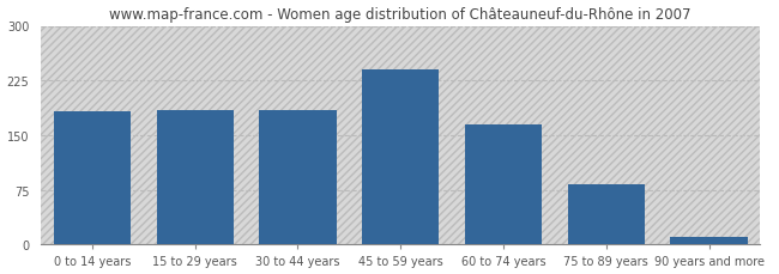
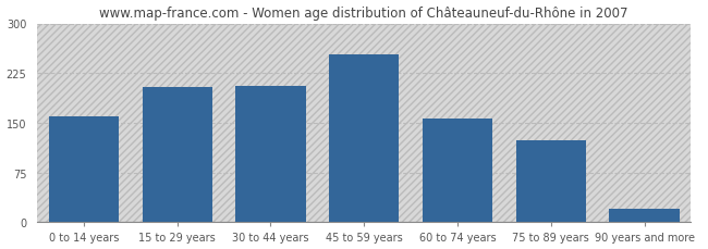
0 to 14 years: 182 -> 160
15 to 29 years: 184 -> 204
30 to 44 years: 185 -> 206
45 to 59 years: 240 -> 254
60 to 74 years: 165 -> 156
75 to 89 years: 82 -> 124
90 years and more: 10 -> 20
